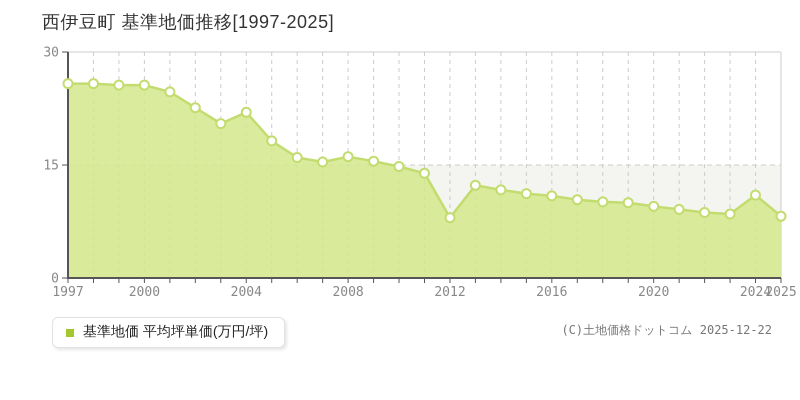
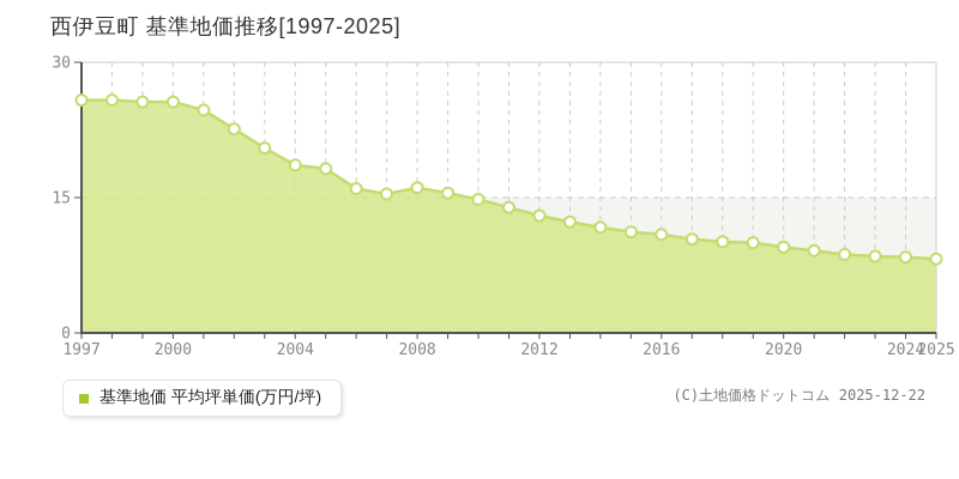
2004: 22 -> 19
2012: 8 -> 13
2024: 11 -> 8
